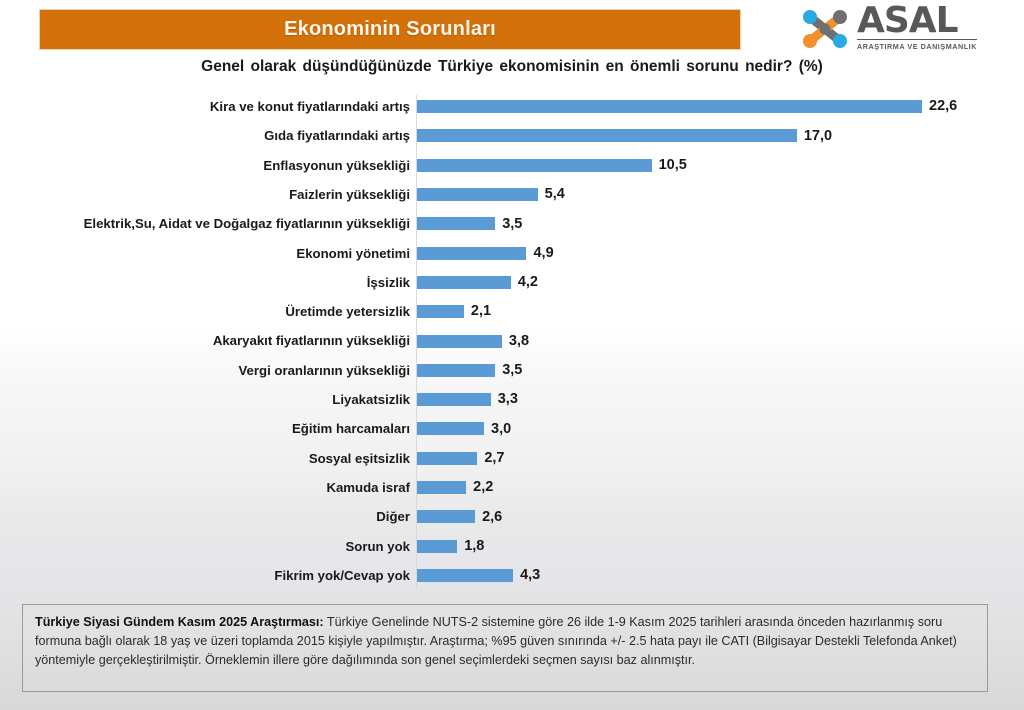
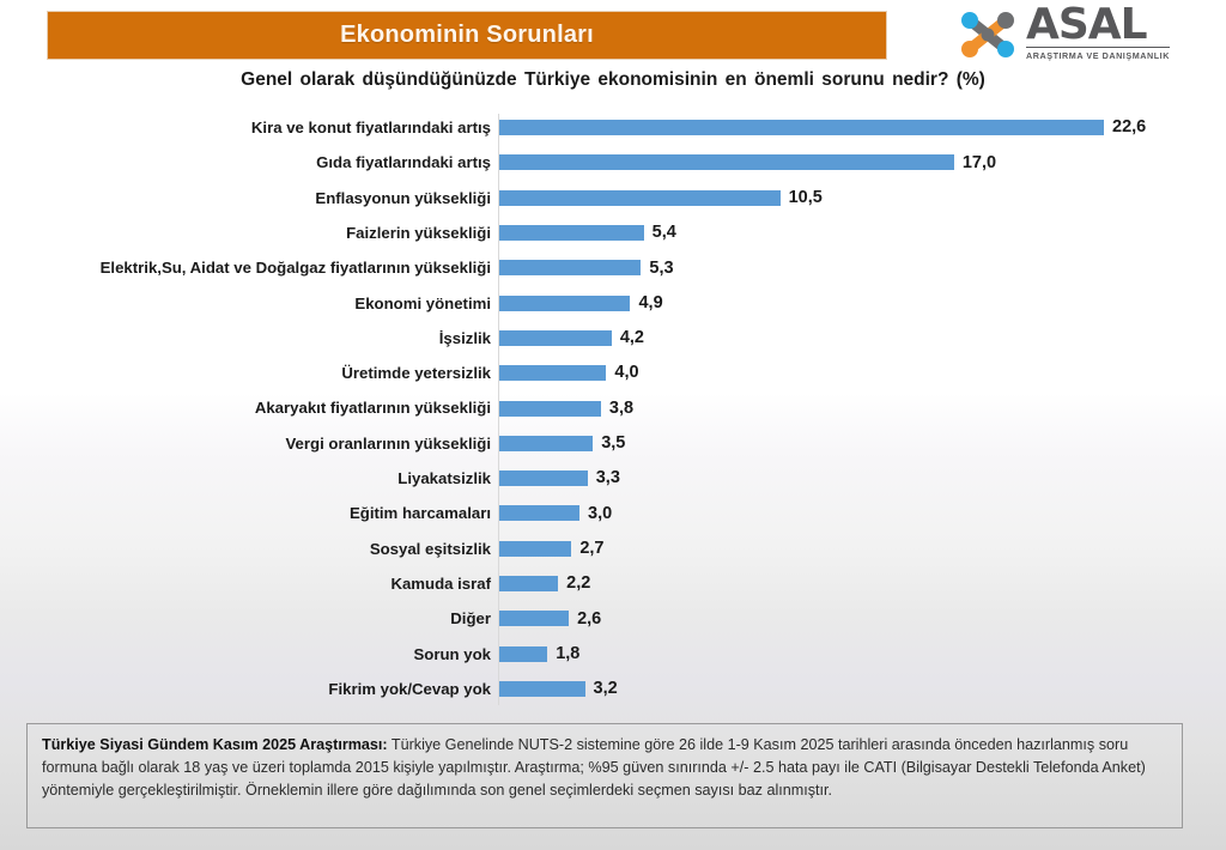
Elektrik,Su, Aidat ve Doğalgaz fiyatlarının yüksekliği: 3,5 -> 5,3
Üretimde yetersizlik: 2,1 -> 4,0
Fikrim yok/Cevap yok: 4,3 -> 3,2
